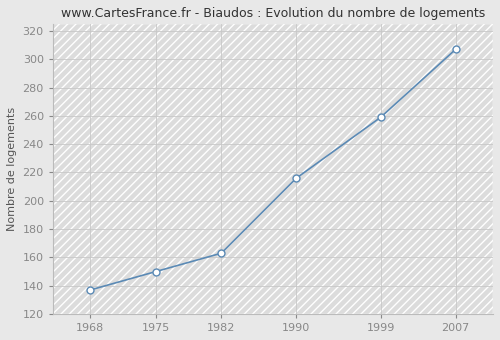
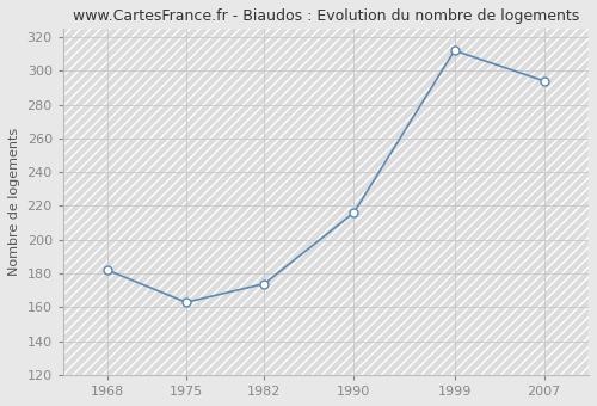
1968: 137 -> 182
1975: 150 -> 163
1982: 163 -> 174
1999: 259 -> 312
2007: 307 -> 294
